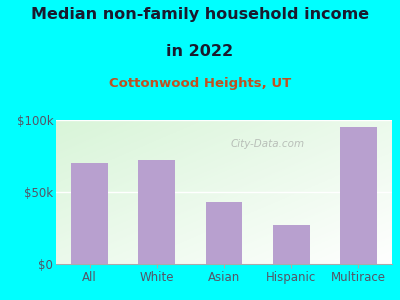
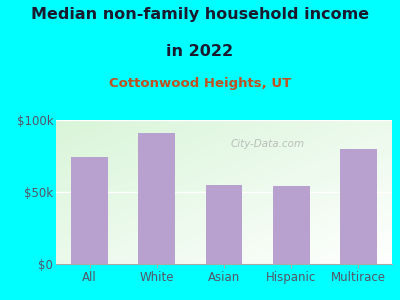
All: $70k -> $74k
White: $72k -> $91k
Asian: $43k -> $55k
Hispanic: $27k -> $54k
Multirace: $95k -> $80k
